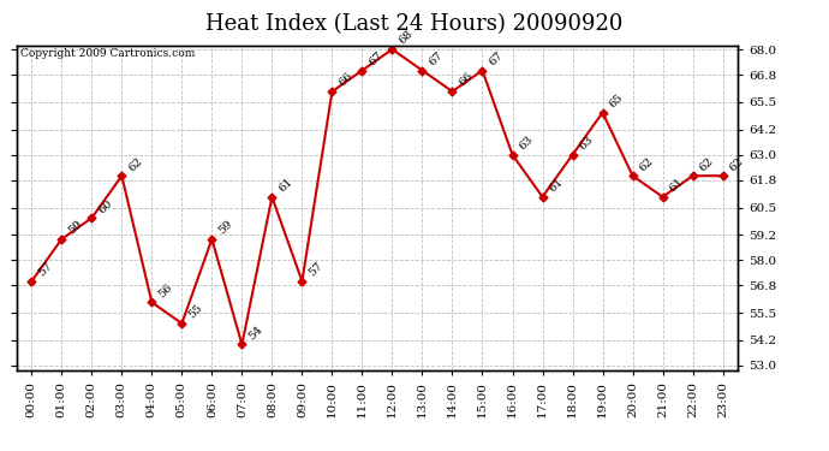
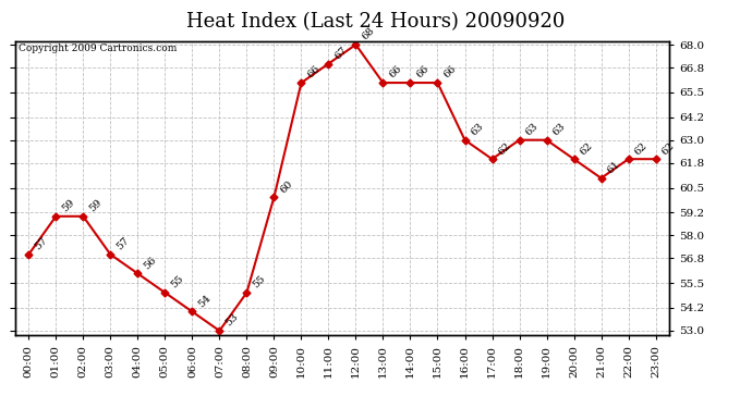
02:00: 60 -> 59
03:00: 62 -> 57
06:00: 59 -> 54
07:00: 54 -> 53
08:00: 61 -> 55
09:00: 57 -> 60
13:00: 67 -> 66
15:00: 67 -> 66
17:00: 61 -> 62
19:00: 65 -> 63
